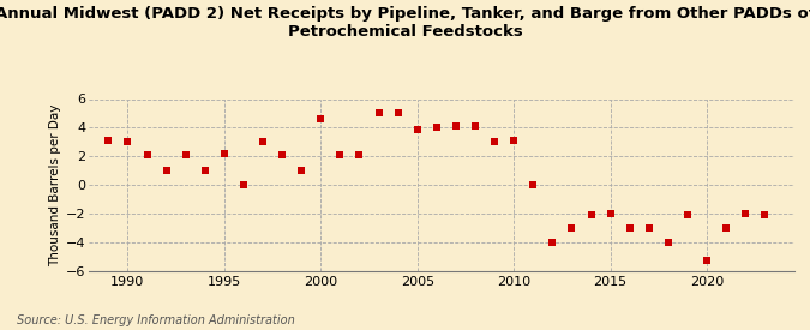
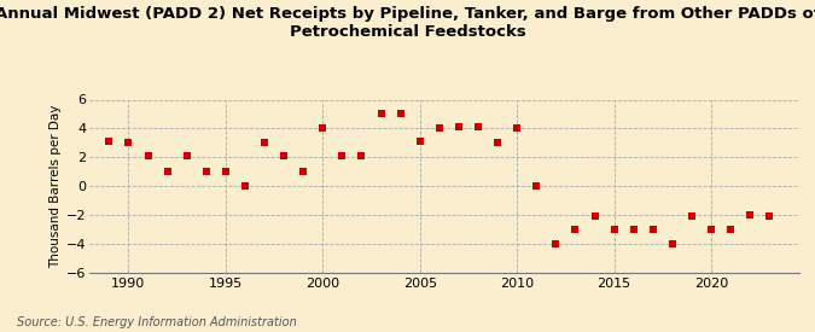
1995: 2.2 -> 1.0
2000: 4.6 -> 4.0
2005: 3.9 -> 3.1
2010: 3.1 -> 4.0
2015: -2.0 -> -3.0
2020: -5.3 -> -3.0
